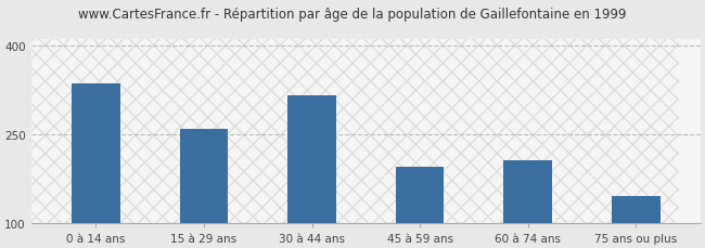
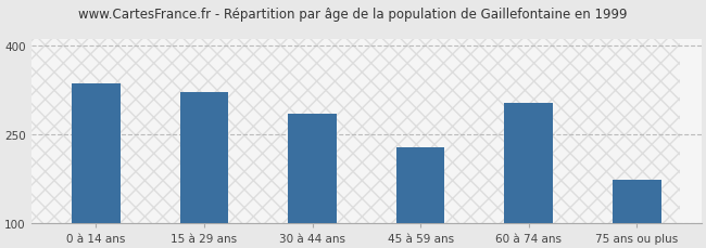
15 à 29 ans: 258 -> 322
30 à 44 ans: 315 -> 284
45 à 59 ans: 195 -> 228
60 à 74 ans: 205 -> 302
75 ans ou plus: 145 -> 172
